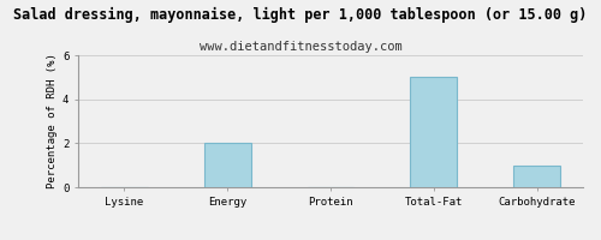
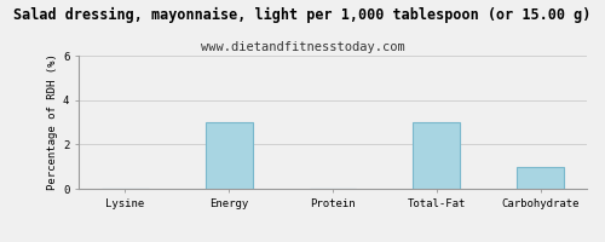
Energy: 2 -> 3
Total-Fat: 5 -> 3
